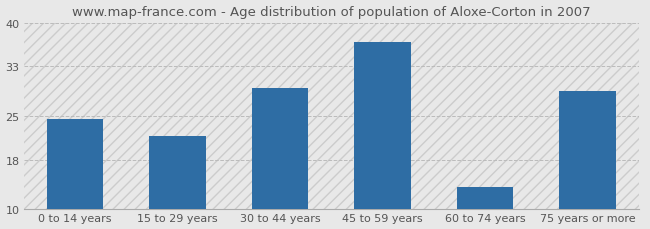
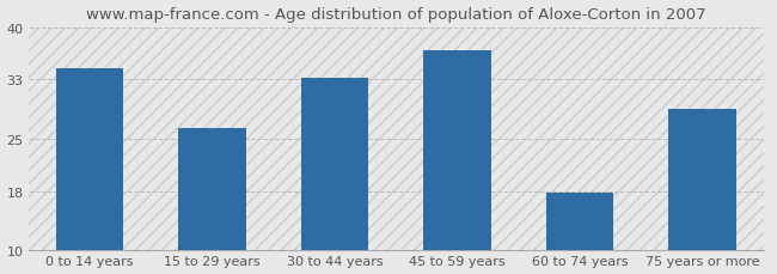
0 to 14 years: 24.6 -> 34.5
15 to 29 years: 21.8 -> 26.5
30 to 44 years: 29.6 -> 33.2
60 to 74 years: 13.6 -> 17.8
